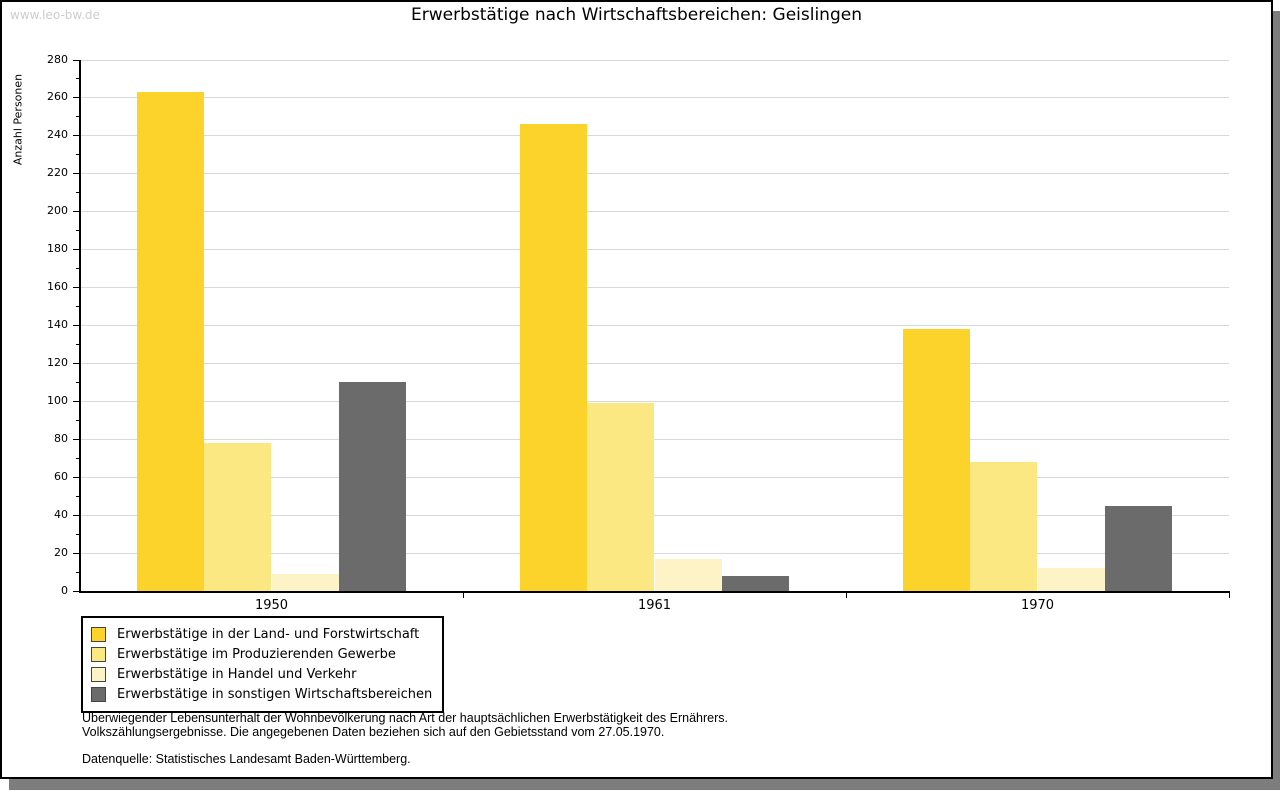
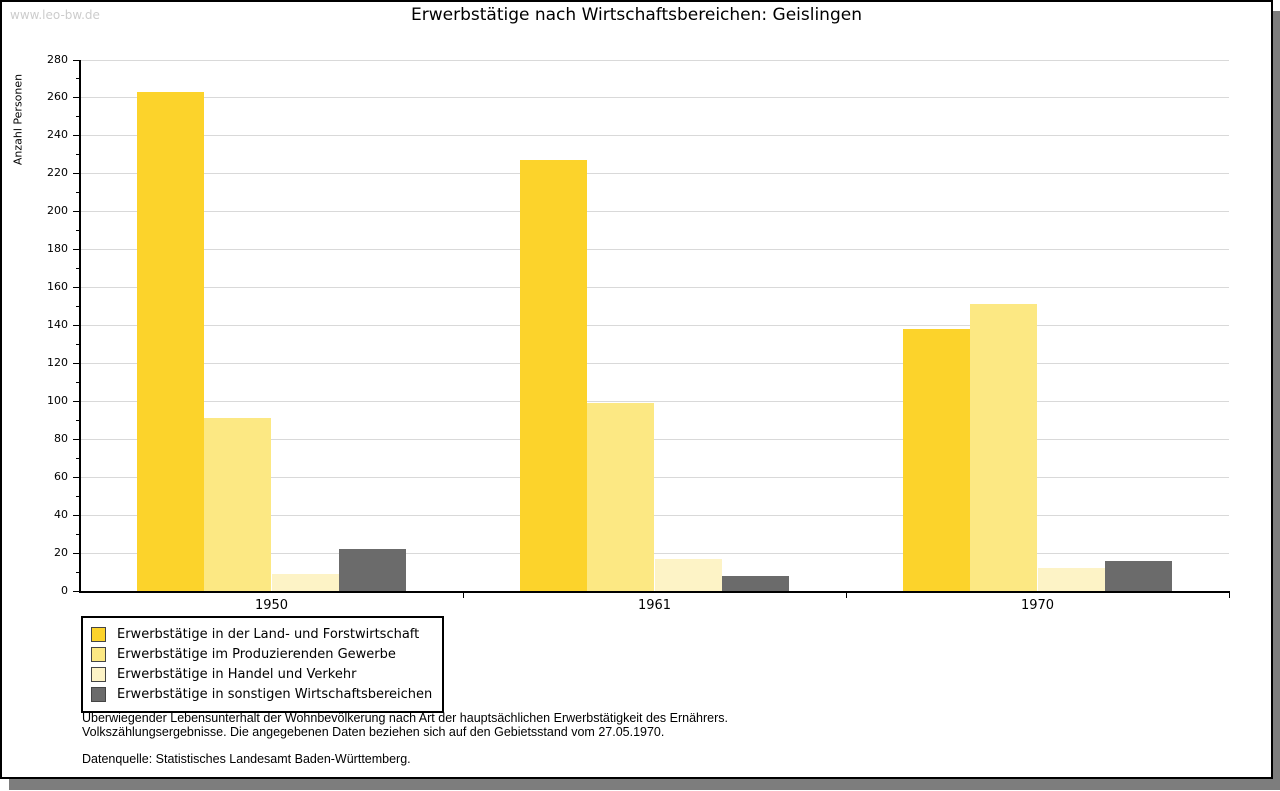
Erwerbstätige im Produzierenden Gewerbe/1950: 78 -> 91
Erwerbstätige in sonstigen Wirtschaftsbereichen/1950: 110 -> 22
Erwerbstätige in der Land- und Forstwirtschaft/1961: 246 -> 227
Erwerbstätige im Produzierenden Gewerbe/1970: 68 -> 151
Erwerbstätige in sonstigen Wirtschaftsbereichen/1970: 45 -> 16
